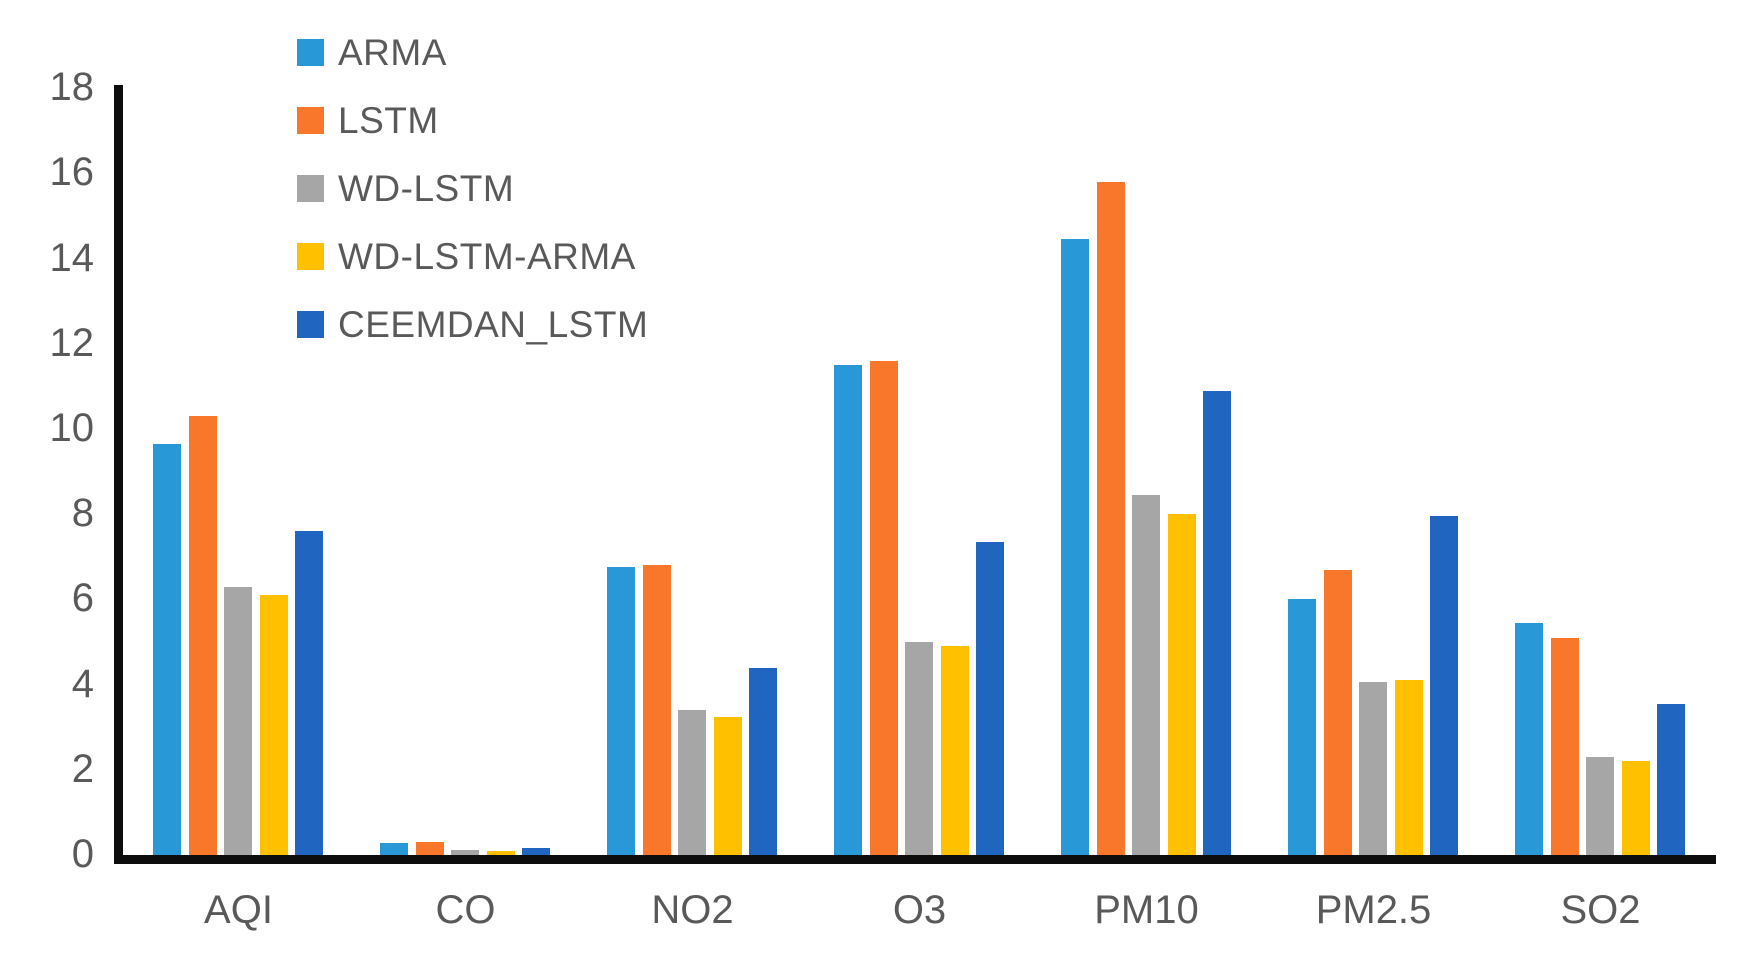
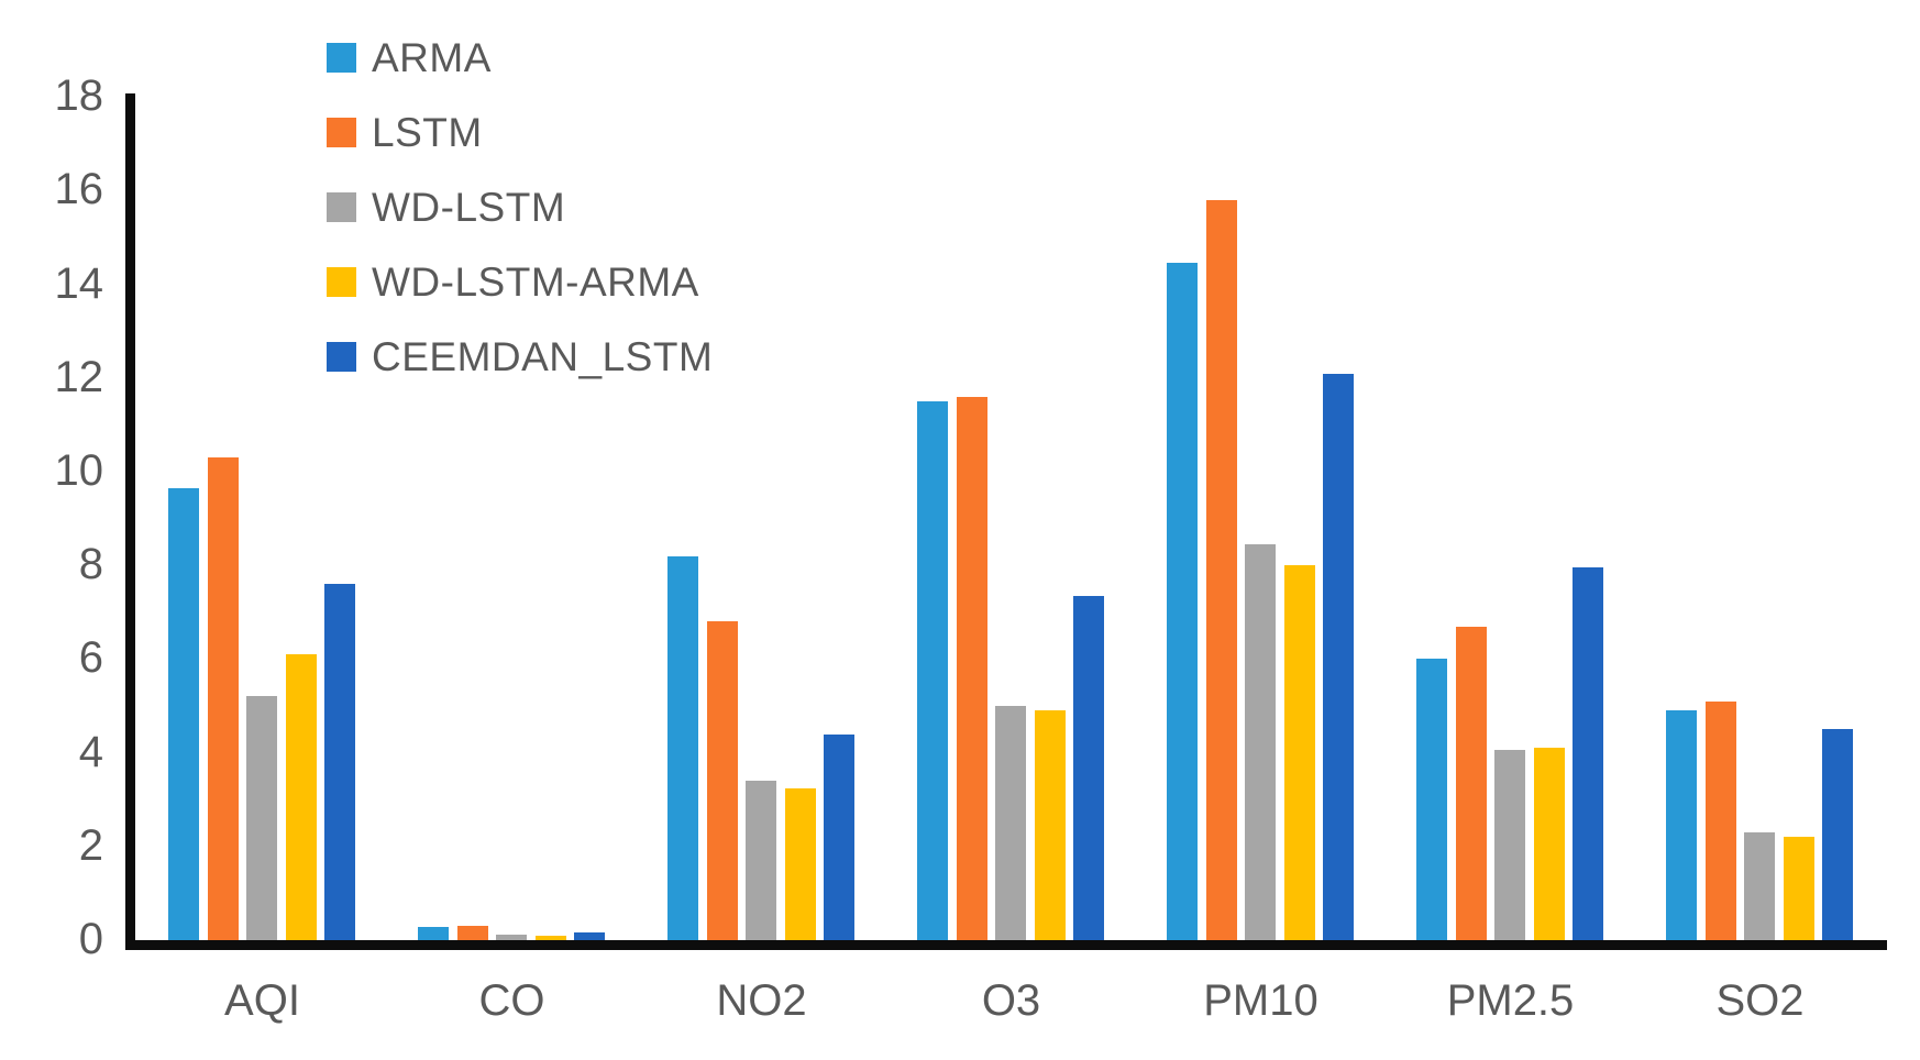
WD-LSTM/AQI: 6.3 -> 5.2
ARMA/NO2: 6.8 -> 8.2
CEEMDAN_LSTM/PM10: 10.9 -> 12.1
ARMA/SO2: 5.5 -> 4.9
CEEMDAN_LSTM/SO2: 3.5 -> 4.5
